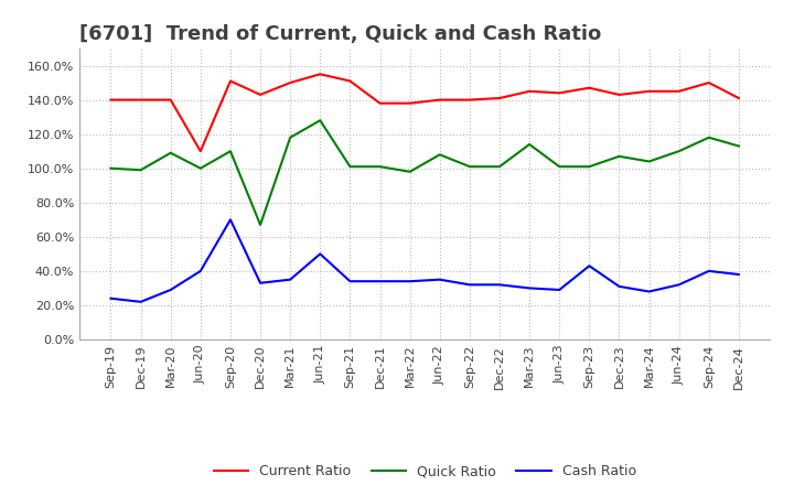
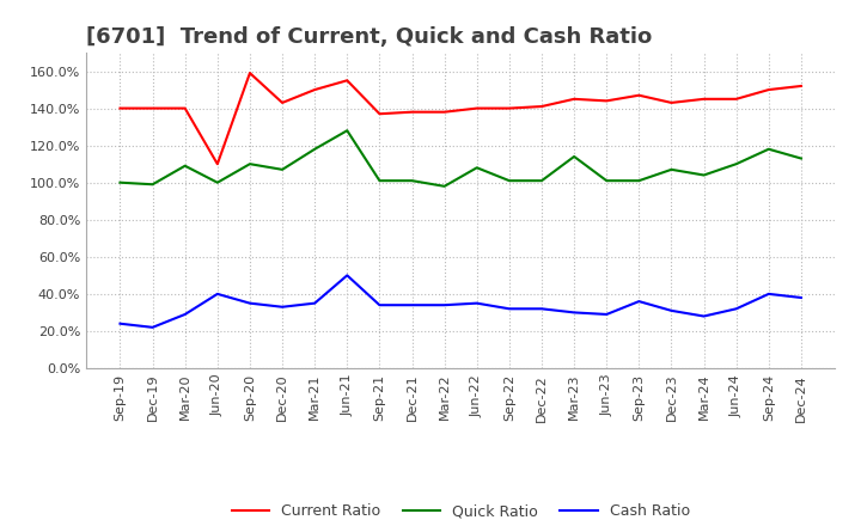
Current Ratio/Sep-20: 151% -> 159%
Cash Ratio/Sep-20: 70% -> 35%
Quick Ratio/Dec-20: 67% -> 107%
Current Ratio/Sep-21: 151% -> 137%
Cash Ratio/Sep-23: 43% -> 36%
Current Ratio/Dec-24: 141% -> 152%
